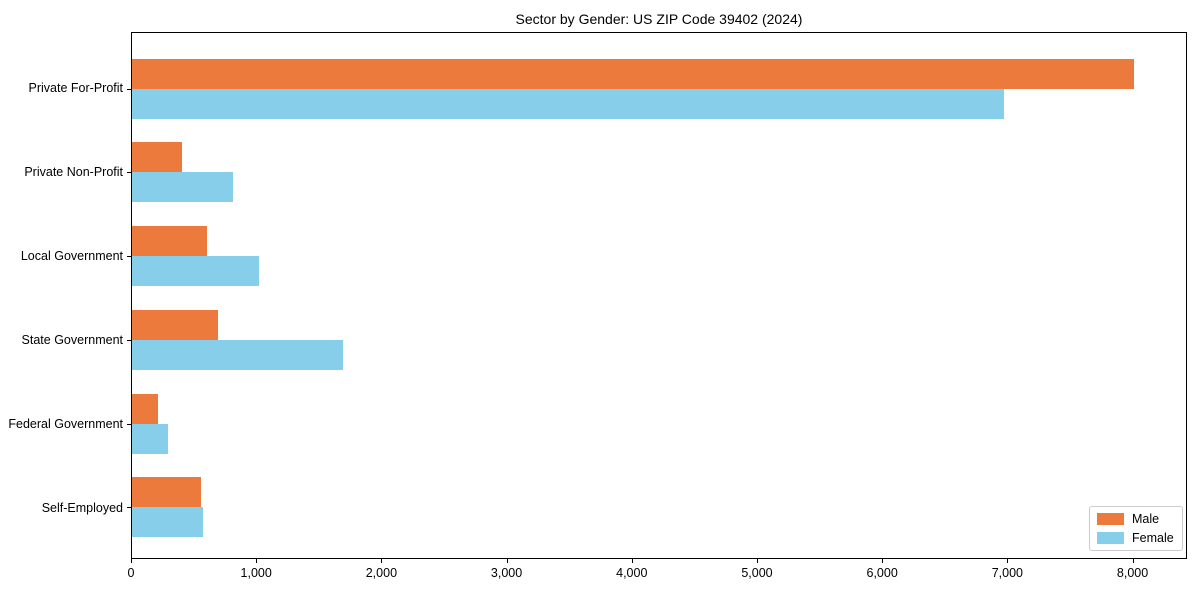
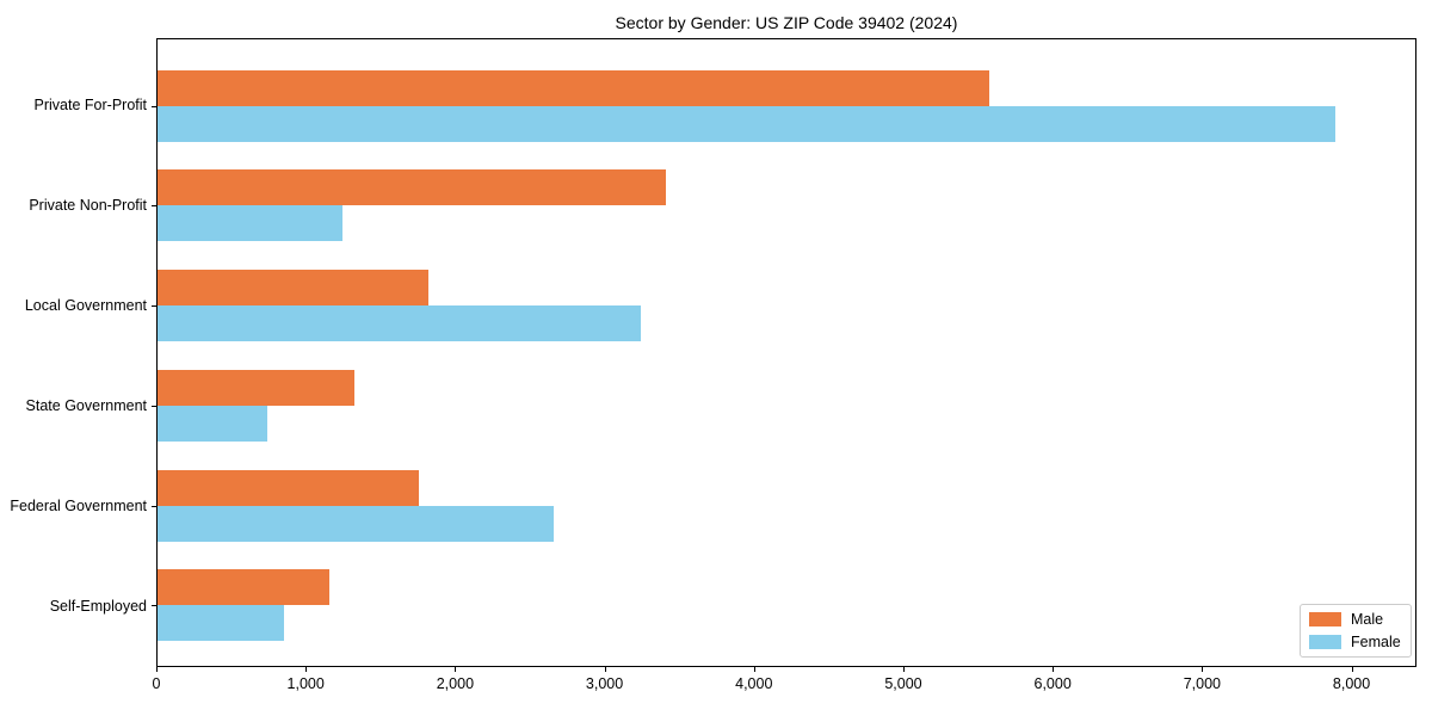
Male/Private For-Profit: 8020 -> 5580
Female/Private For-Profit: 6980 -> 7900
Male/Private Non-Profit: 400 -> 3410
Female/Private Non-Profit: 810 -> 1240
Male/Local Government: 600 -> 1820
Female/Local Government: 1020 -> 3240
Male/State Government: 690 -> 1320
Female/State Government: 1690 -> 740
Male/Federal Government: 210 -> 1750
Female/Federal Government: 280 -> 2660
Male/Self-Employed: 560 -> 1150
Female/Self-Employed: 560 -> 850
